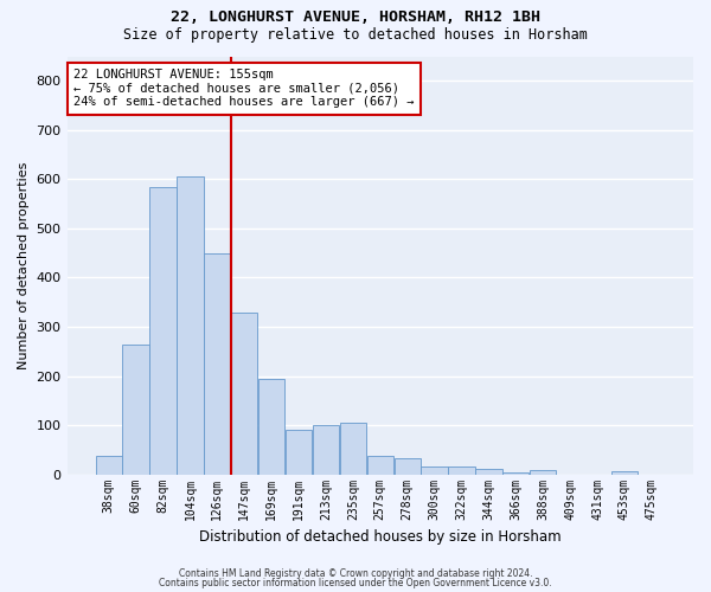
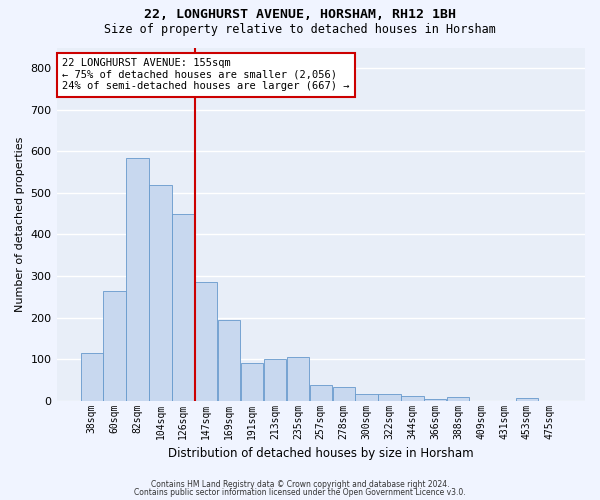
38sqm: 38 -> 115
104sqm: 605 -> 520
147sqm: 330 -> 285
